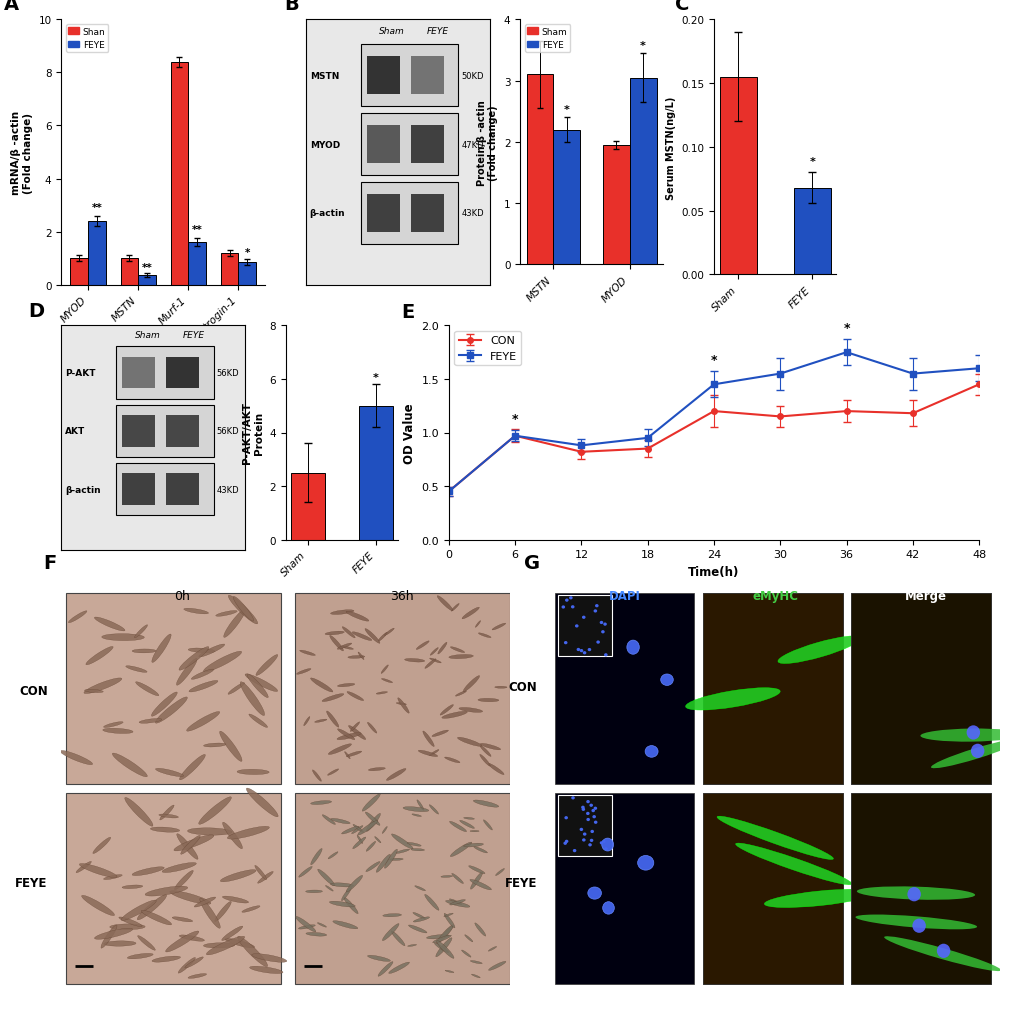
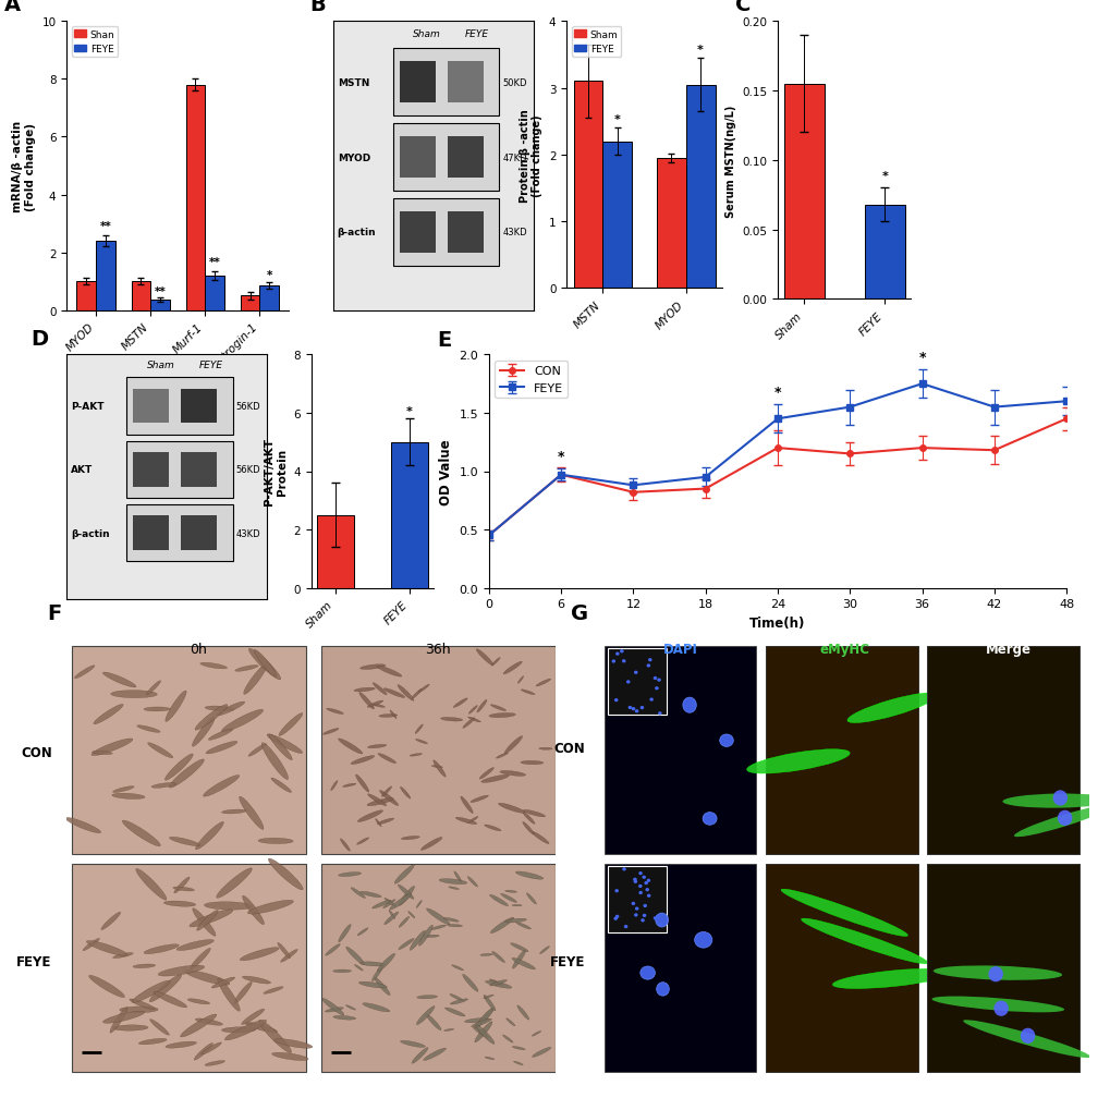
Shan/Murf-1: 8.4 -> 7.8
FEYE/Murf-1: 1.60 -> 1.20
Shan/Atrogin-1: 1.2 -> 0.5
